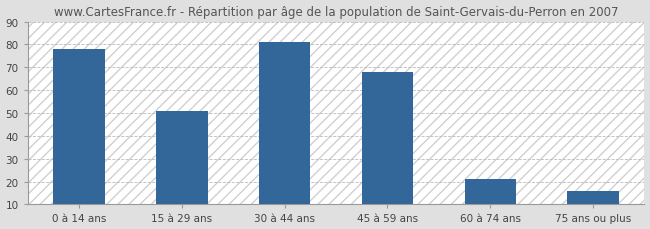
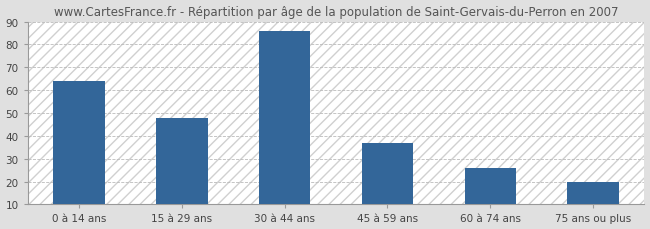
0 à 14 ans: 78 -> 64
15 à 29 ans: 51 -> 48
30 à 44 ans: 81 -> 86
45 à 59 ans: 68 -> 37
60 à 74 ans: 21 -> 26
75 ans ou plus: 16 -> 20
